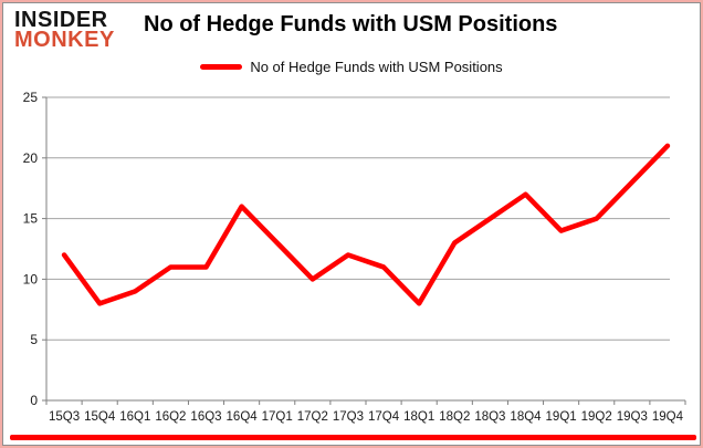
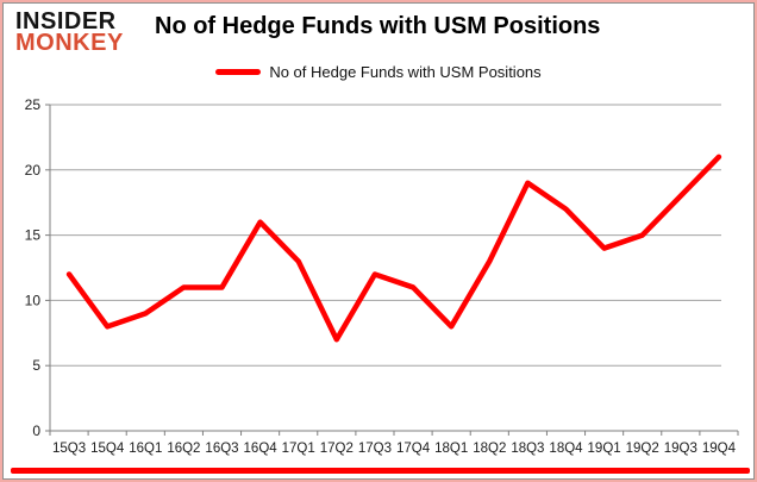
17Q2: 10 -> 7
18Q3: 15 -> 19
